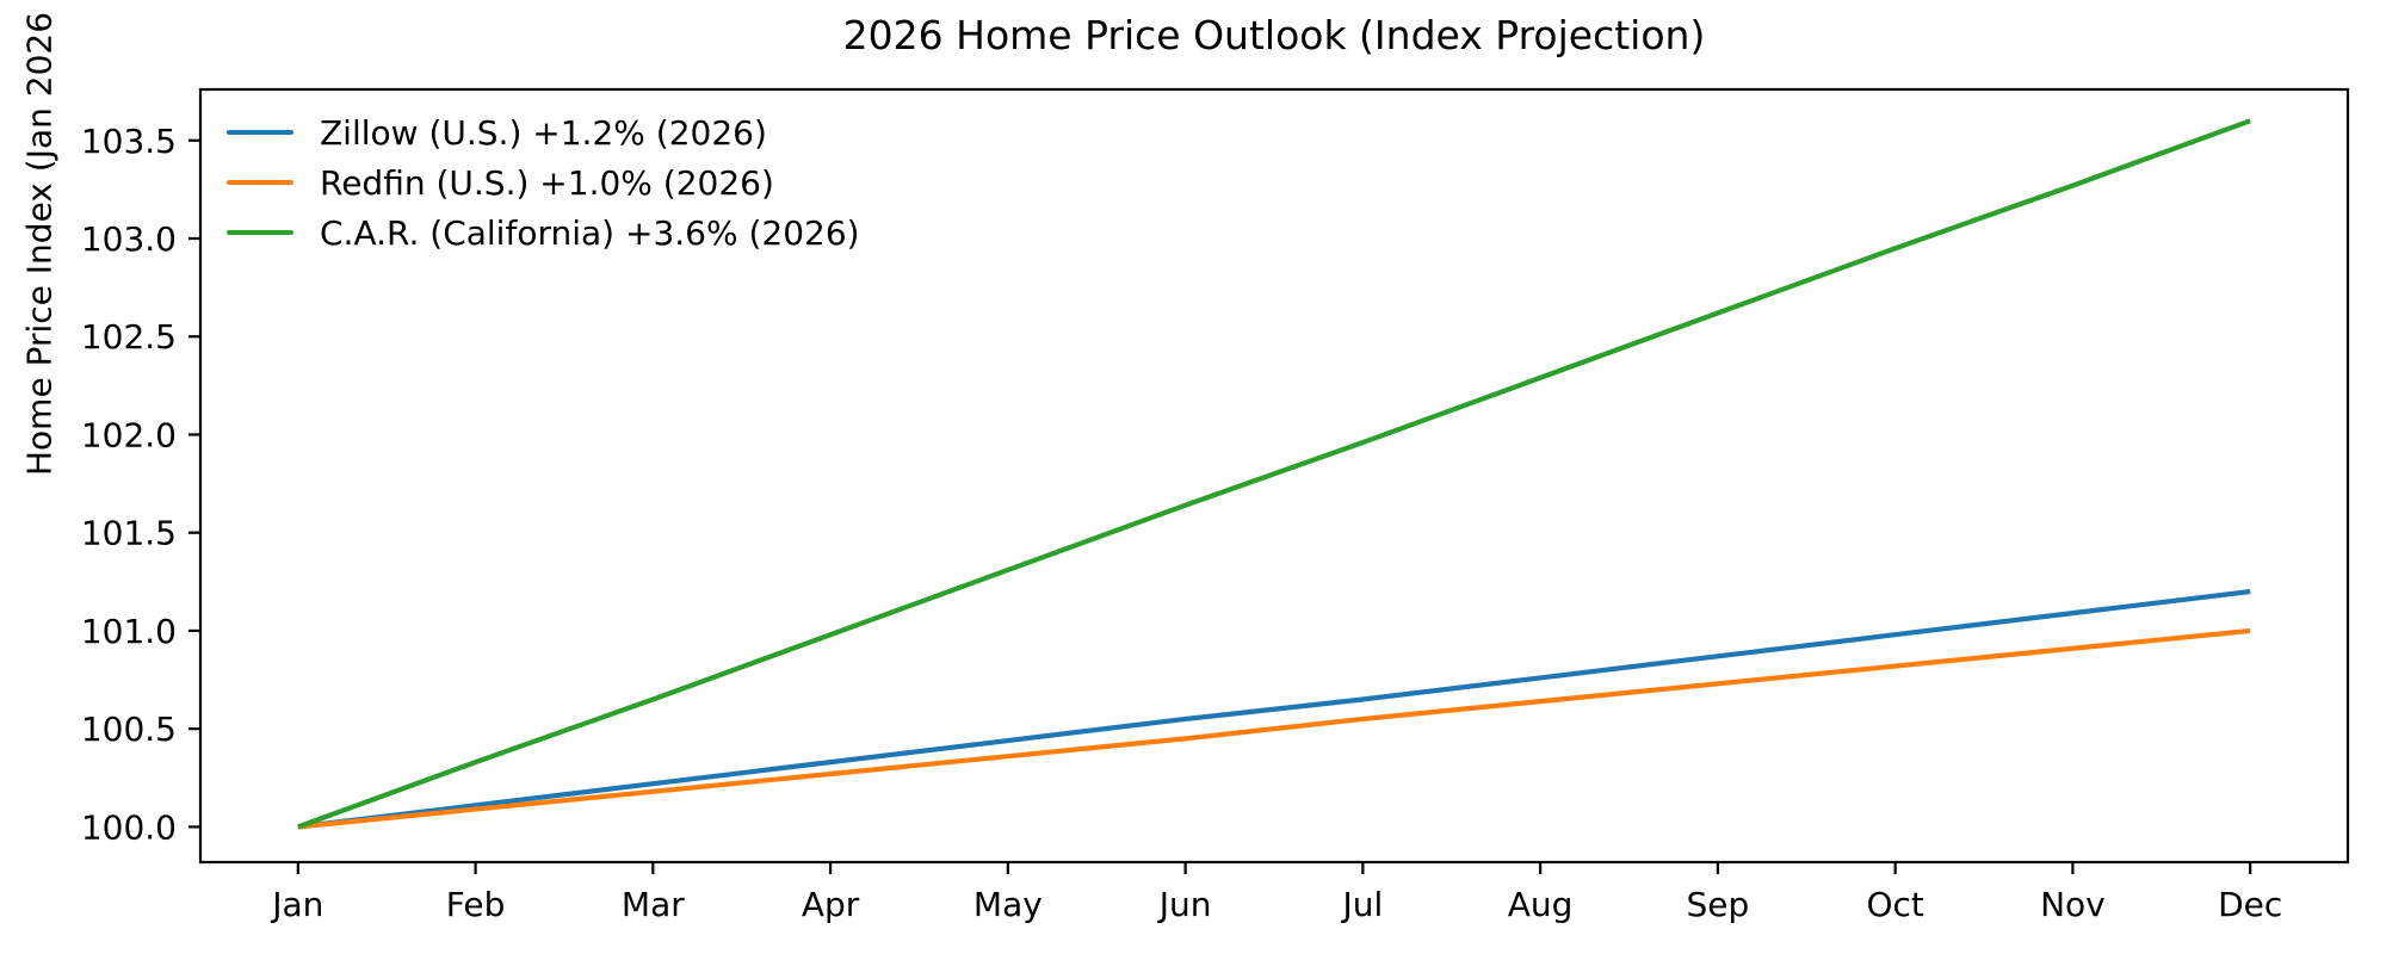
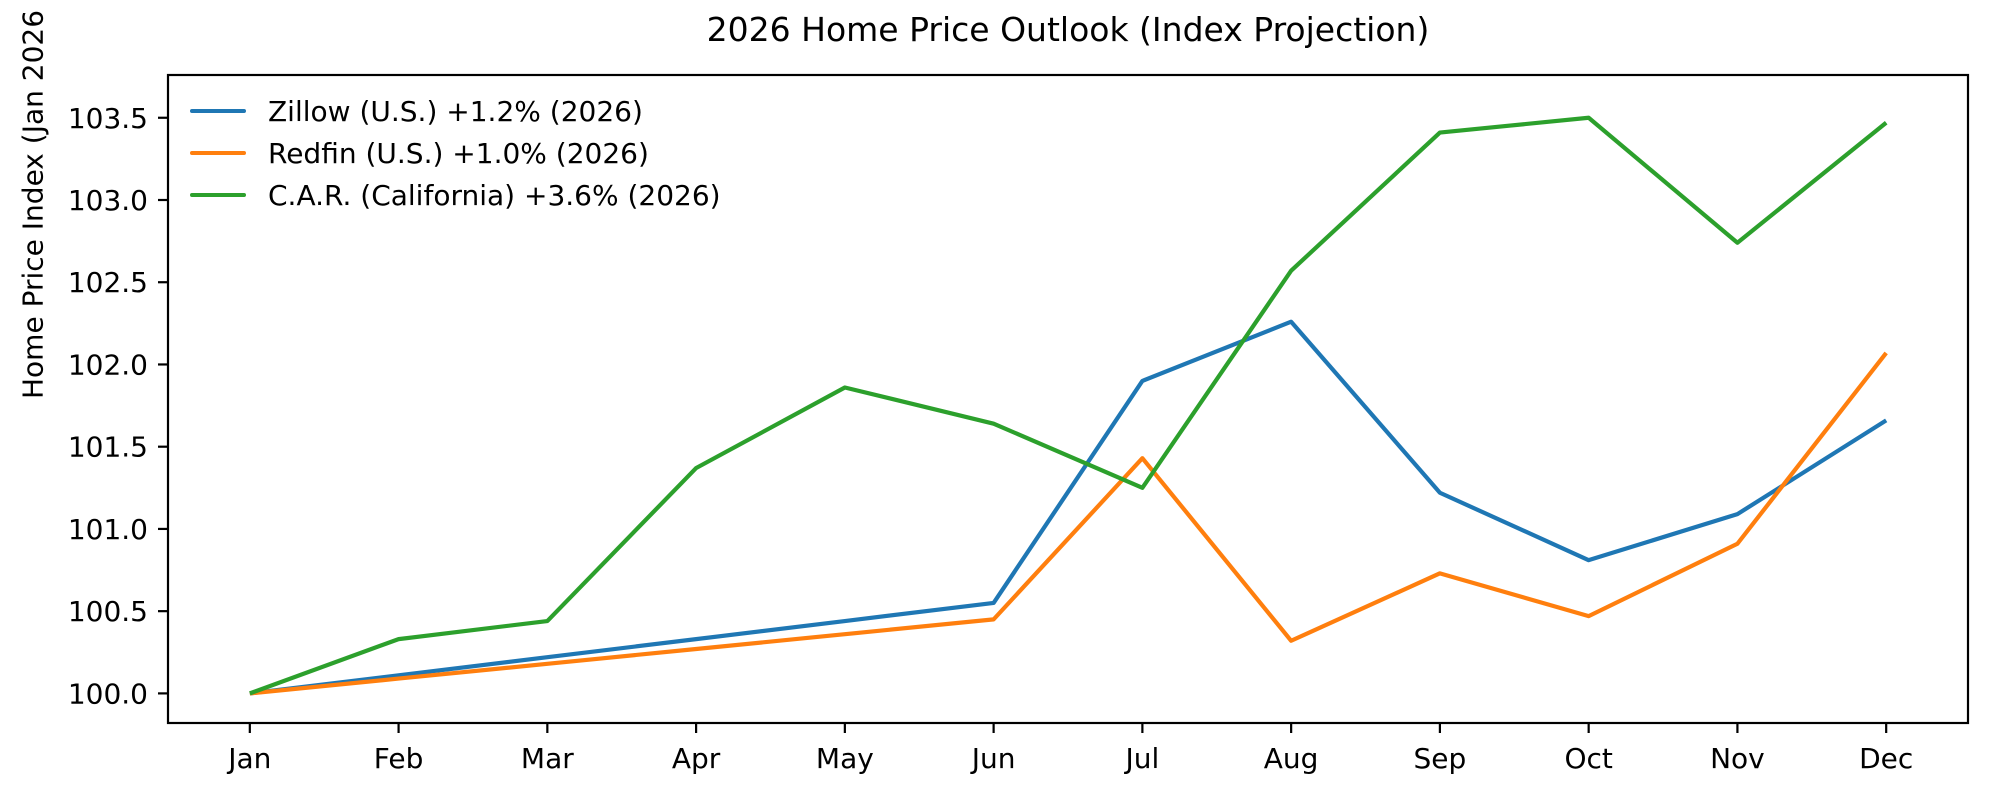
C.A.R. (California) +3.6% (2026)/Mar: 100.65 -> 100.44
C.A.R. (California) +3.6% (2026)/Apr: 100.98 -> 101.37
C.A.R. (California) +3.6% (2026)/May: 101.31 -> 101.86
Zillow (U.S.) +1.2% (2026)/Jul: 100.65 -> 101.90
Redfin (U.S.) +1.0% (2026)/Jul: 100.55 -> 101.43
C.A.R. (California) +3.6% (2026)/Jul: 101.96 -> 101.25
Zillow (U.S.) +1.2% (2026)/Aug: 100.76 -> 102.26
Redfin (U.S.) +1.0% (2026)/Aug: 100.64 -> 100.32
C.A.R. (California) +3.6% (2026)/Aug: 102.29 -> 102.57
Zillow (U.S.) +1.2% (2026)/Sep: 100.87 -> 101.22
C.A.R. (California) +3.6% (2026)/Sep: 102.62 -> 103.41
Zillow (U.S.) +1.2% (2026)/Oct: 100.98 -> 100.81
Redfin (U.S.) +1.0% (2026)/Oct: 100.82 -> 100.47
C.A.R. (California) +3.6% (2026)/Oct: 102.95 -> 103.50
C.A.R. (California) +3.6% (2026)/Nov: 103.27 -> 102.74
Zillow (U.S.) +1.2% (2026)/Dec: 101.20 -> 101.66
Redfin (U.S.) +1.0% (2026)/Dec: 101.00 -> 102.07
C.A.R. (California) +3.6% (2026)/Dec: 103.60 -> 103.47
